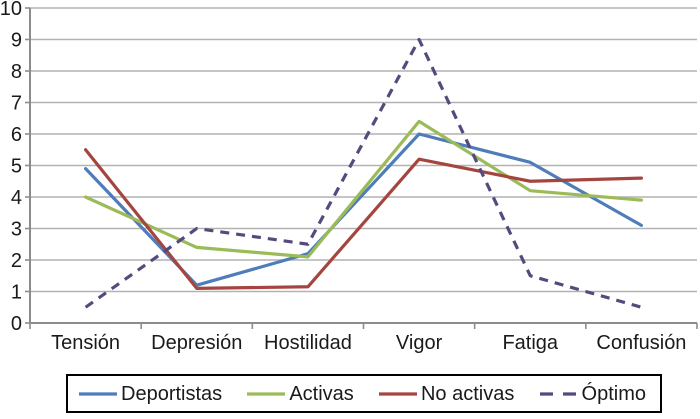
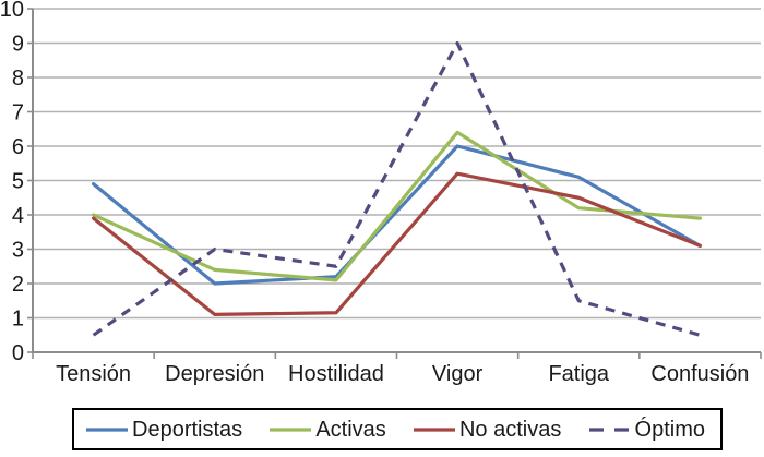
No activas/Tensión: 5.5 -> 3.9
Deportistas/Depresión: 1.2 -> 2.0
No activas/Confusión: 4.6 -> 3.1
